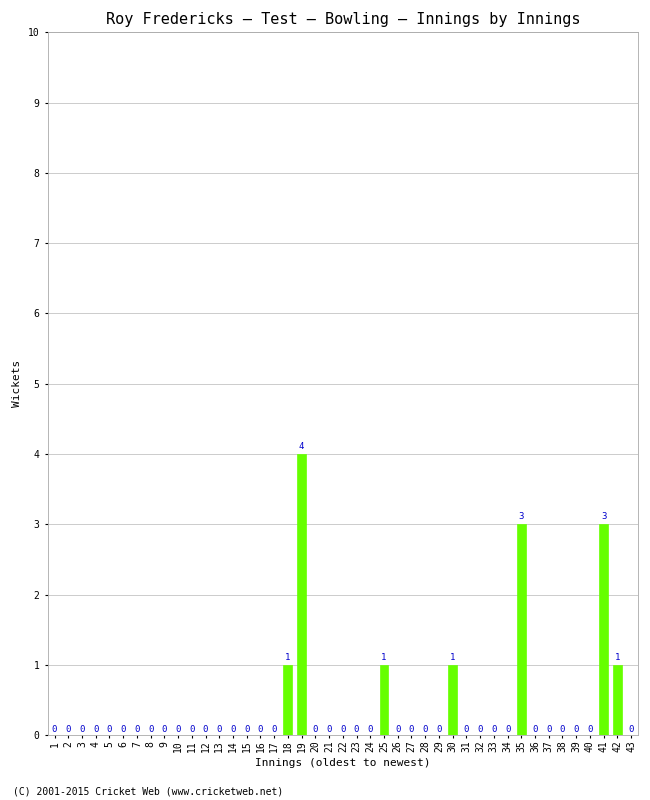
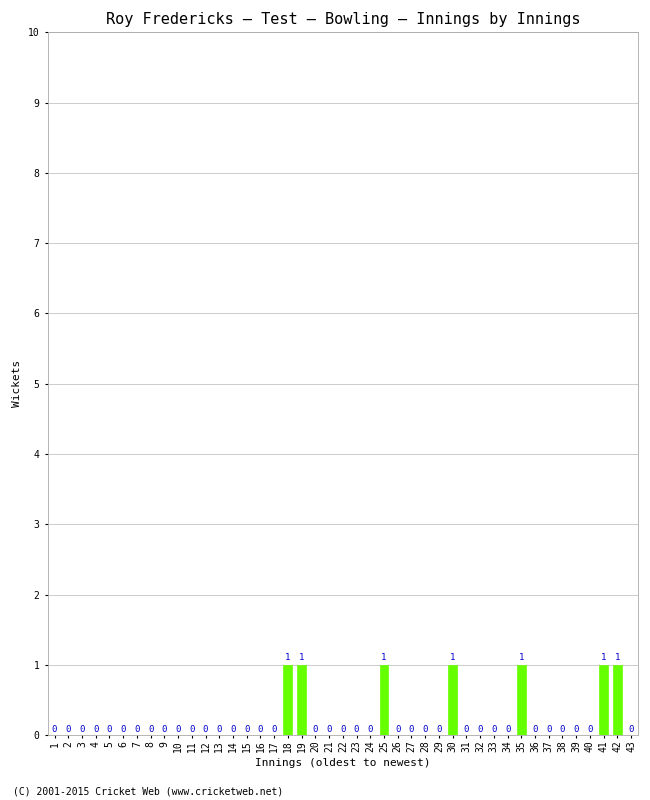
19: 4 -> 1
35: 3 -> 1
41: 3 -> 1
